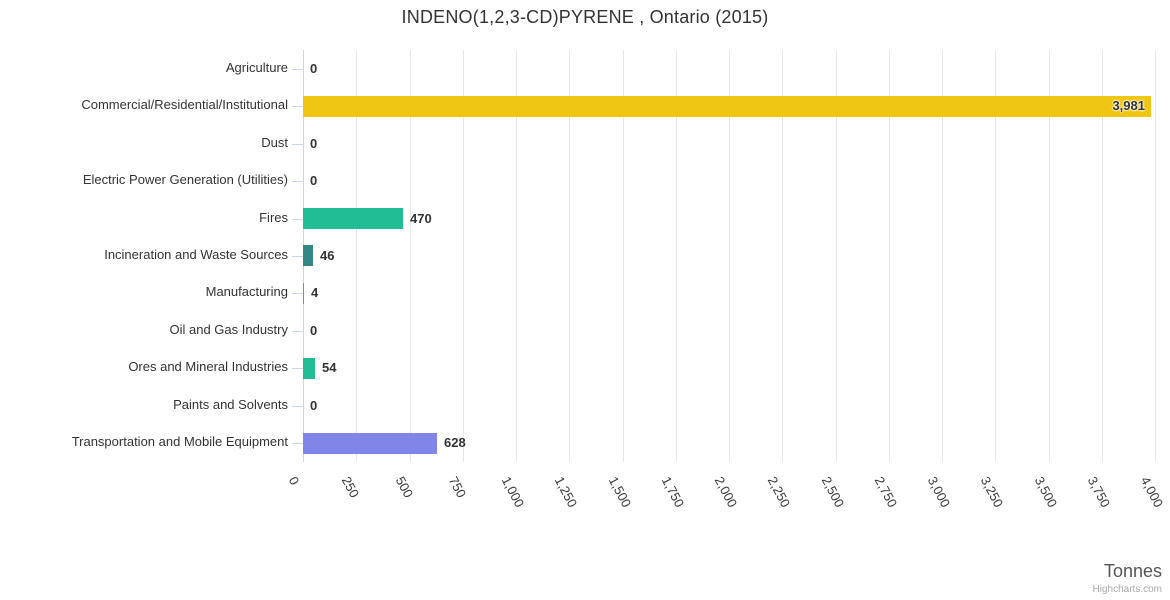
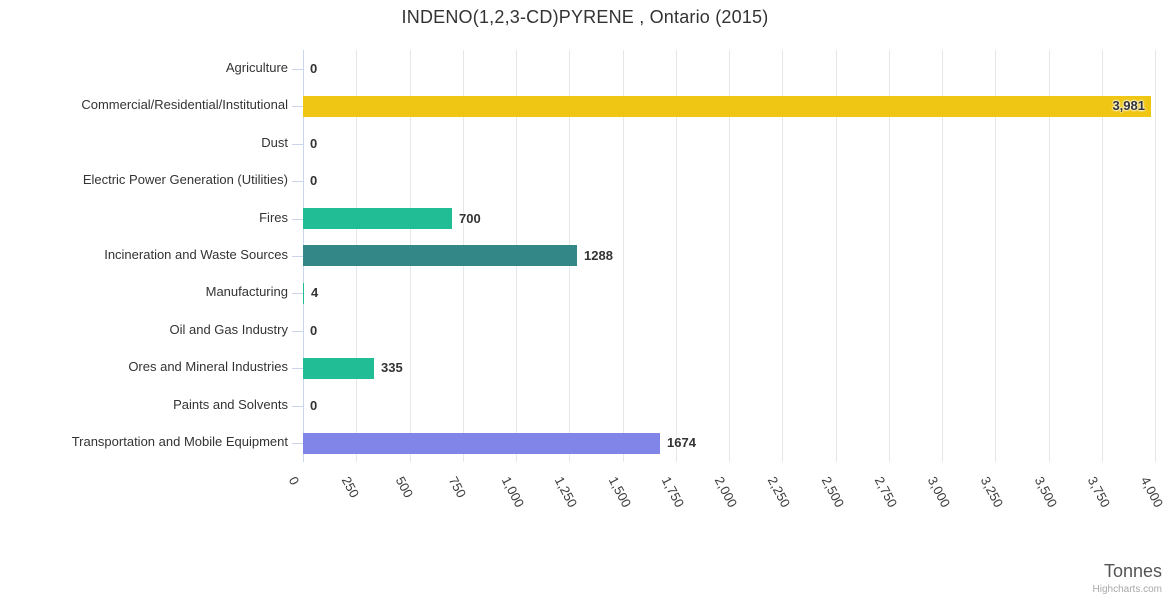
Fires: 470 -> 700
Incineration and Waste Sources: 46 -> 1288
Ores and Mineral Industries: 54 -> 335
Transportation and Mobile Equipment: 628 -> 1674
